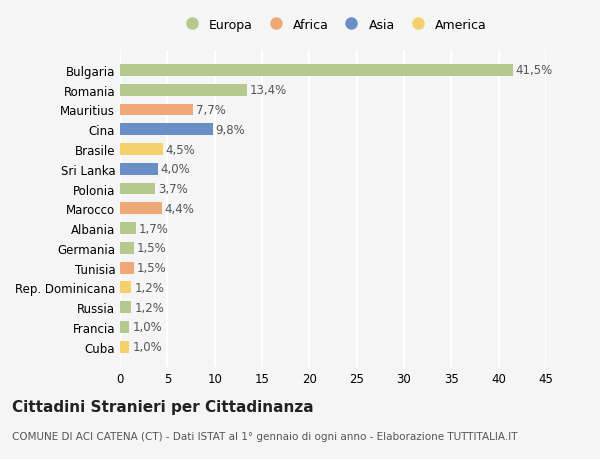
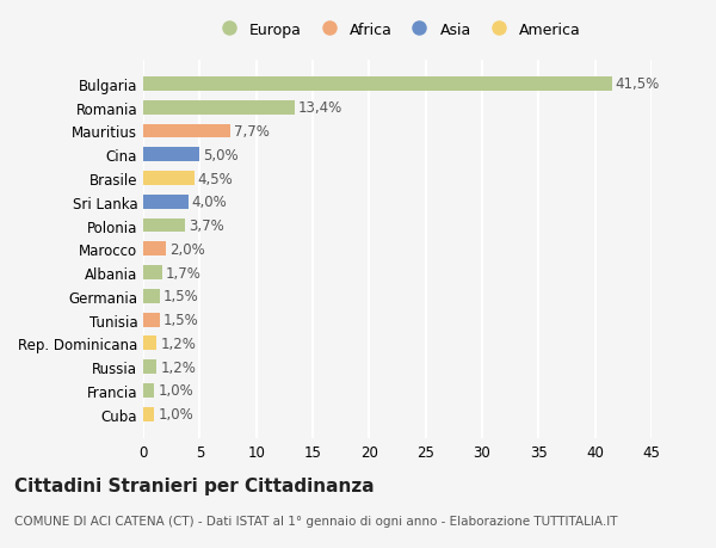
Cina: 9,8% -> 5,0%
Marocco: 4,4% -> 2,0%
